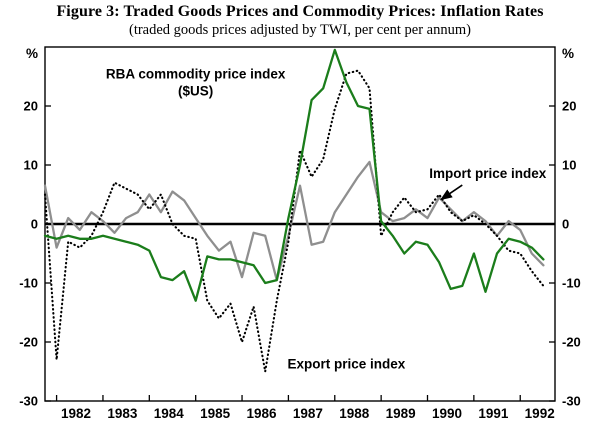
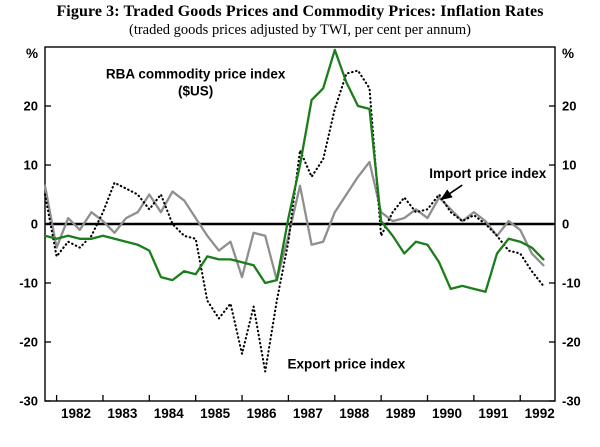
Export price index/1982: -23 -> -6
RBA commodity price index ($US)/1985: -13 -> -8
Export price index/1986: -20 -> -22
RBA commodity price index ($US)/1991: -5 -> -11
